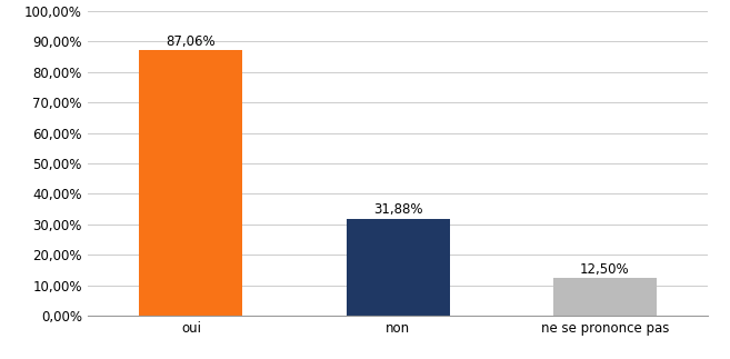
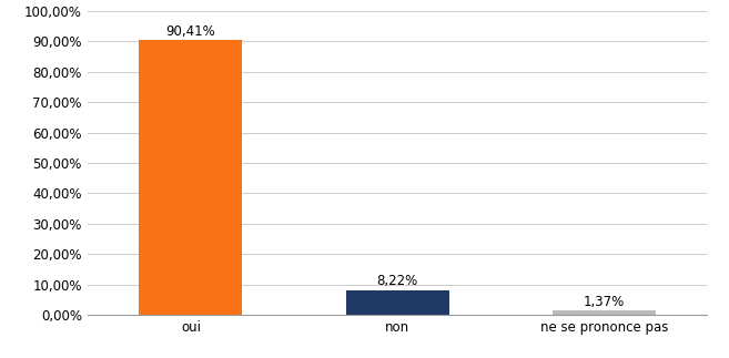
oui: 87,06% -> 90,41%
non: 31,88% -> 8,22%
ne se prononce pas: 12,50% -> 1,37%
